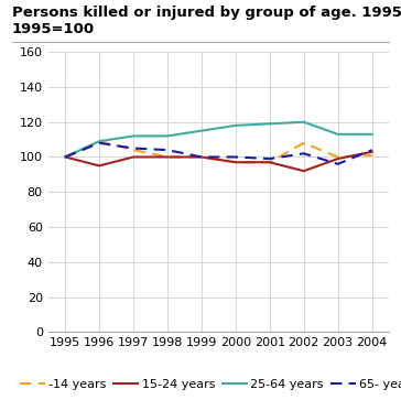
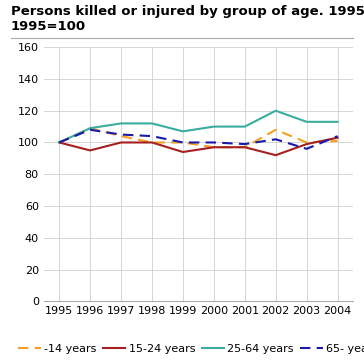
15-24 years/1999: 100 -> 94
25-64 years/1999: 115 -> 107
25-64 years/2000: 118 -> 110
25-64 years/2001: 119 -> 110
